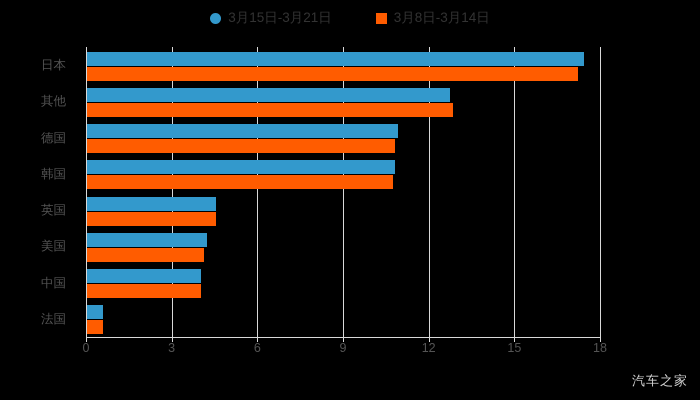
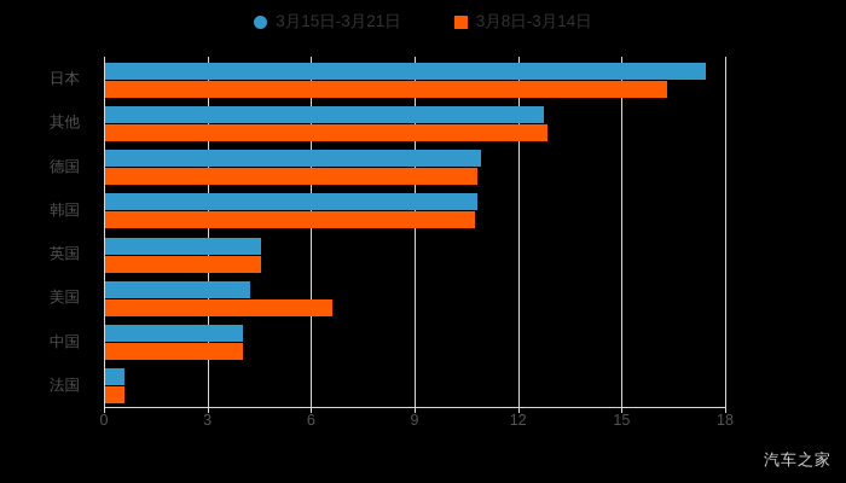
3月8日-3月14日/日本: 17.2 -> 16.3
3月8日-3月14日/美国: 4.1 -> 6.6
